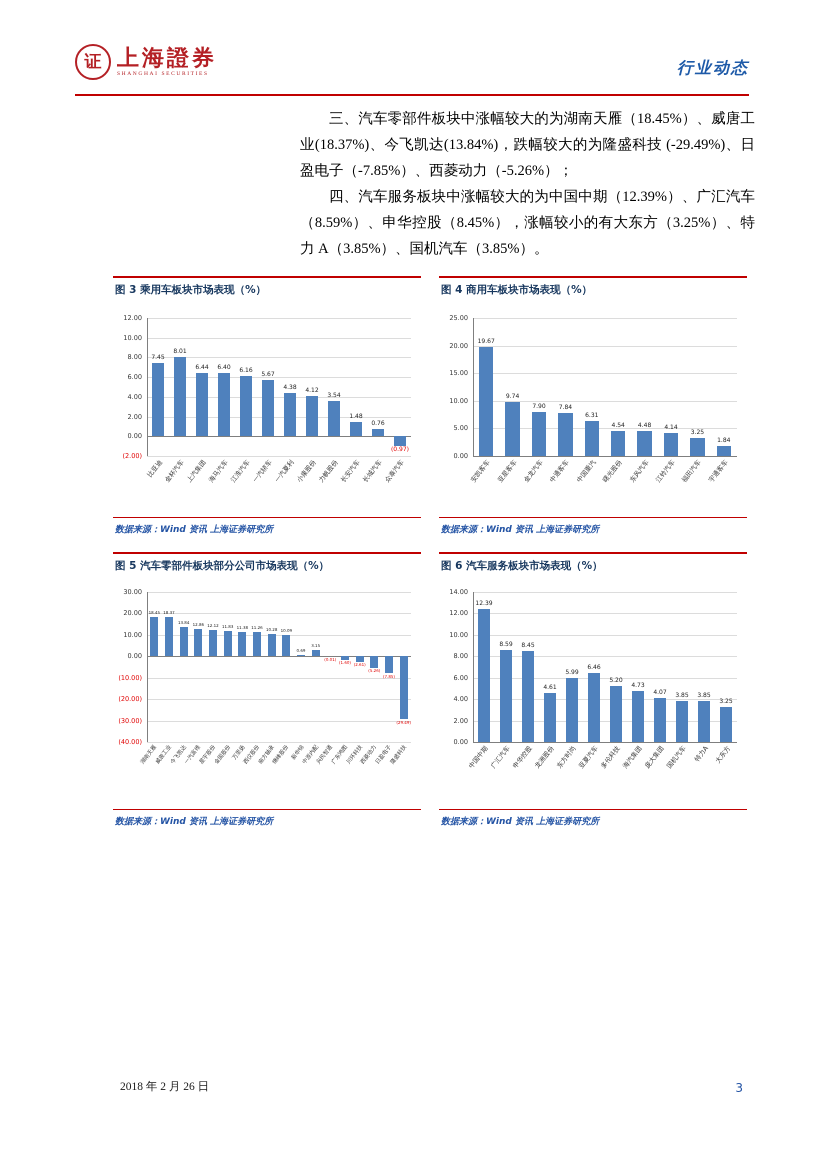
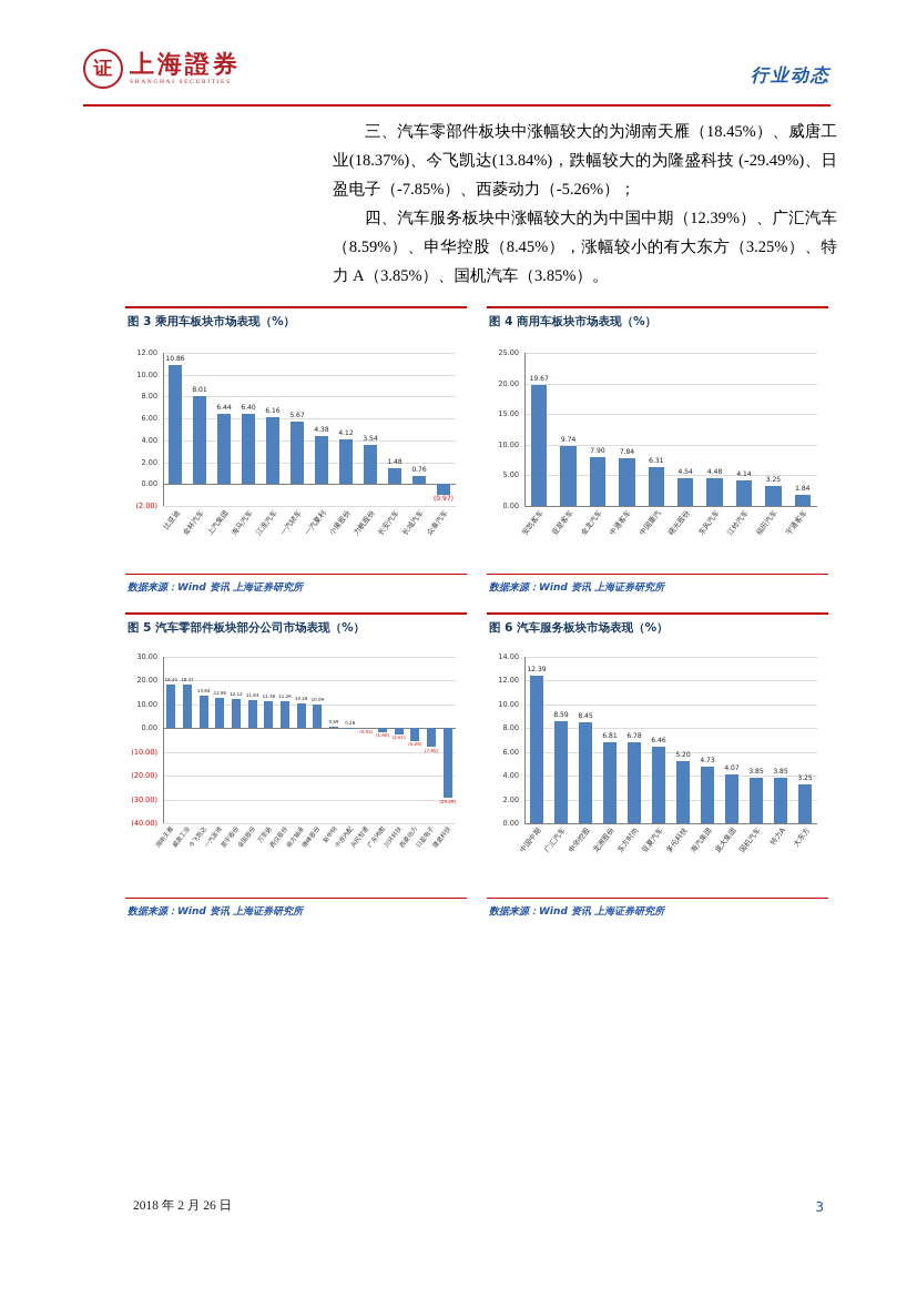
图 3 乘用车板块市场表现（%）/比亚迪: 7.45 -> 10.86
图 5 汽车零部件板块部分公司市场表现（%）/中原内配: 3.15 -> 0.28
图 6 汽车服务板块市场表现（%）/龙洲股份: 4.61 -> 6.81
图 6 汽车服务板块市场表现（%）/东方时尚: 5.99 -> 6.78
